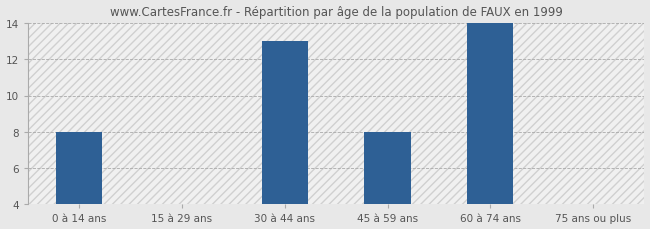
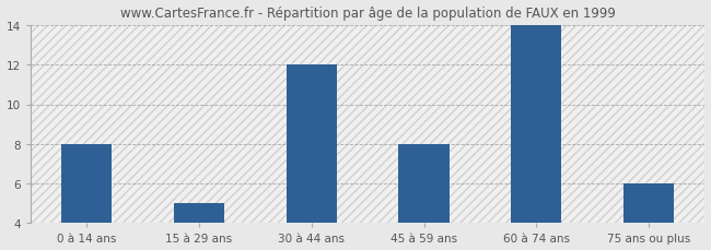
15 à 29 ans: 4 -> 5
30 à 44 ans: 13 -> 12
75 ans ou plus: 4 -> 6
